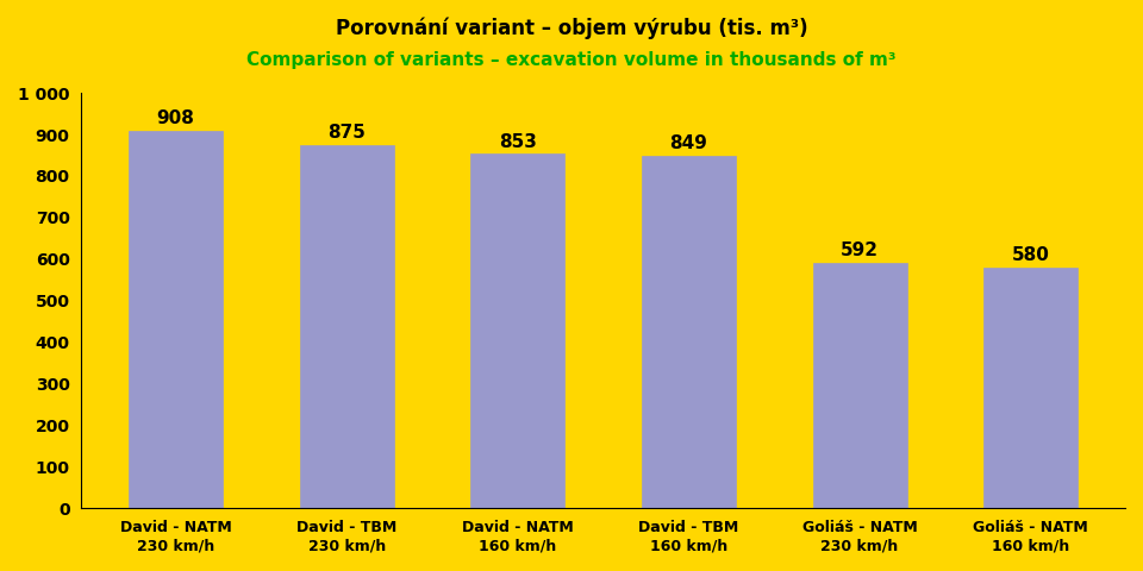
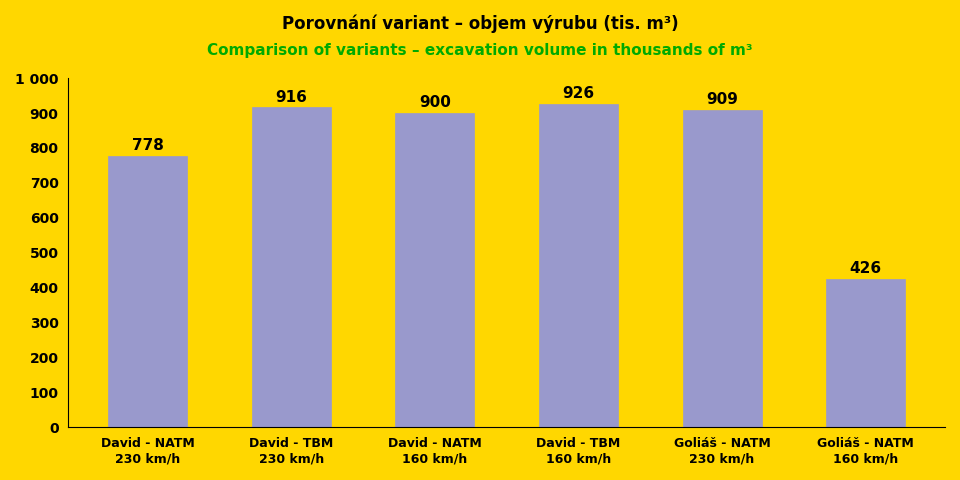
David - NATM 230 km/h: 908 -> 778
David - TBM 230 km/h: 875 -> 916
David - NATM 160 km/h: 853 -> 900
David - TBM 160 km/h: 849 -> 926
Goliáš - NATM 230 km/h: 592 -> 909
Goliáš - NATM 160 km/h: 580 -> 426
